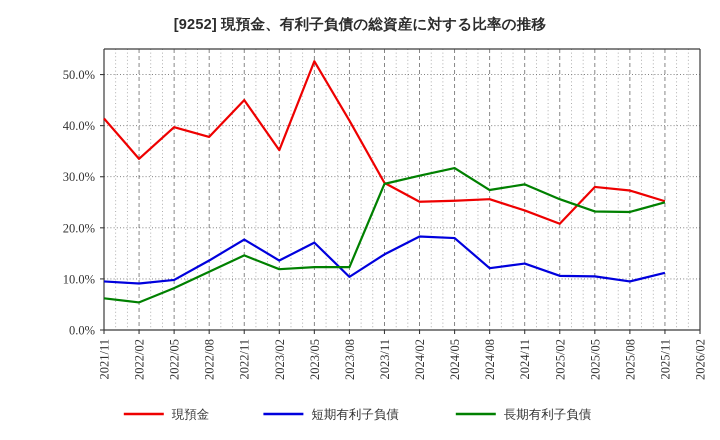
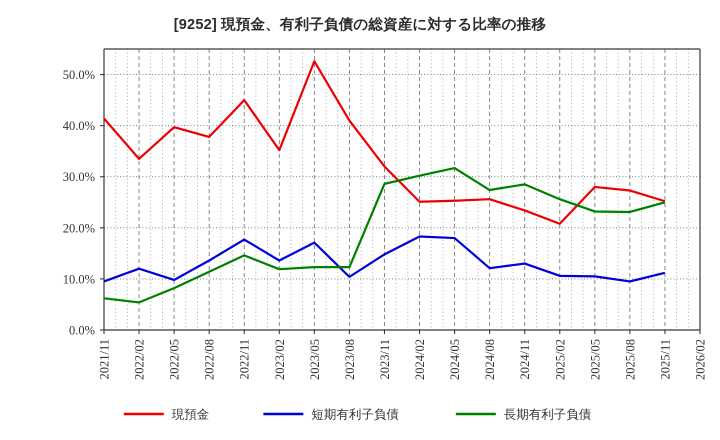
短期有利子負債/2022/02: 9% -> 12%
現預金/2023/11: 29% -> 32%
